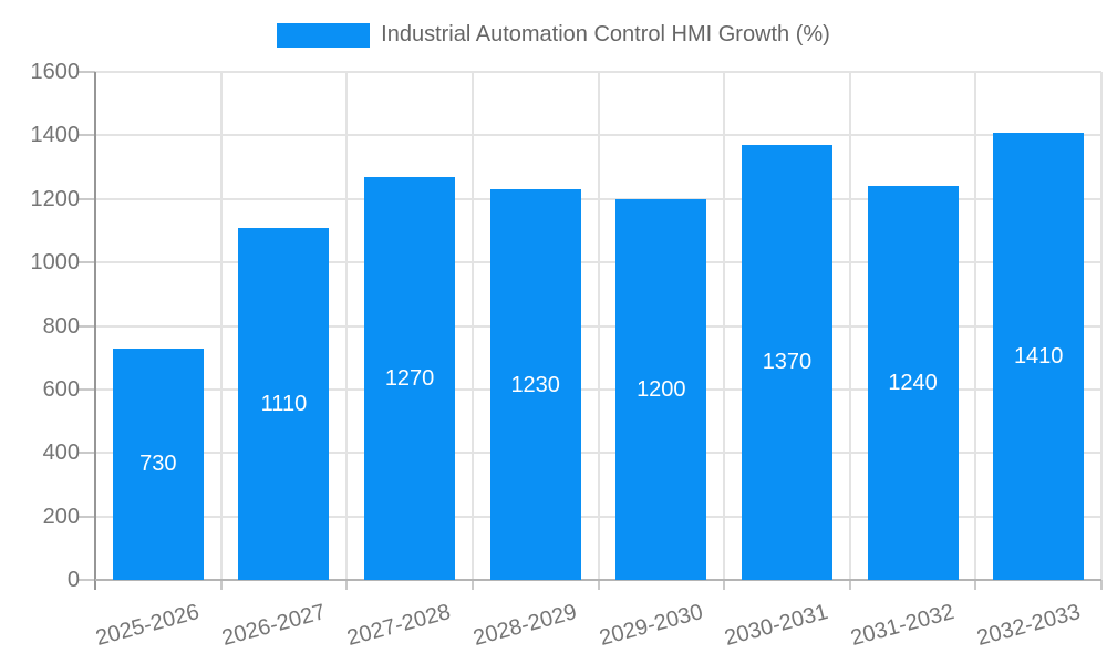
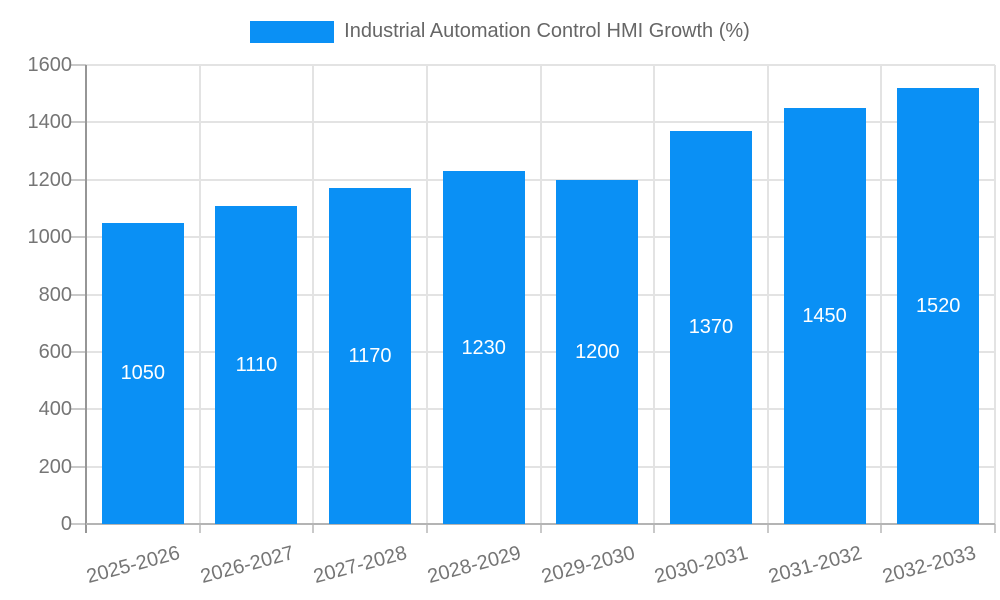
2025-2026: 730 -> 1050
2027-2028: 1270 -> 1170
2031-2032: 1240 -> 1450
2032-2033: 1410 -> 1520
